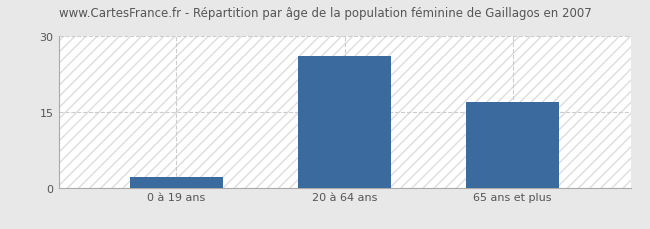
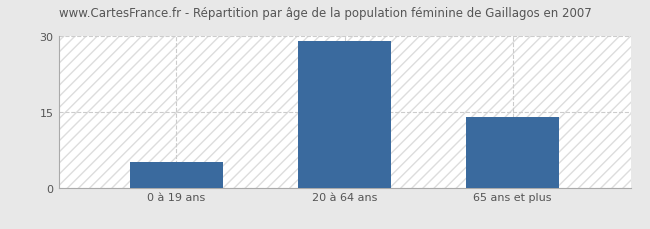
0 à 19 ans: 2 -> 5
20 à 64 ans: 26 -> 29
65 ans et plus: 17 -> 14
